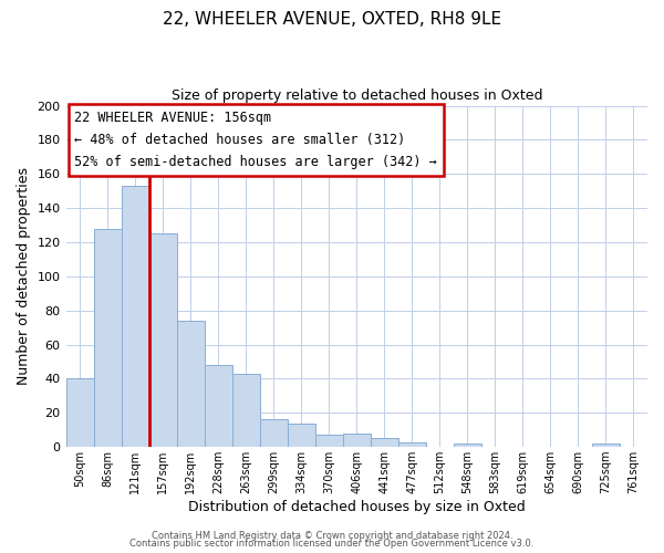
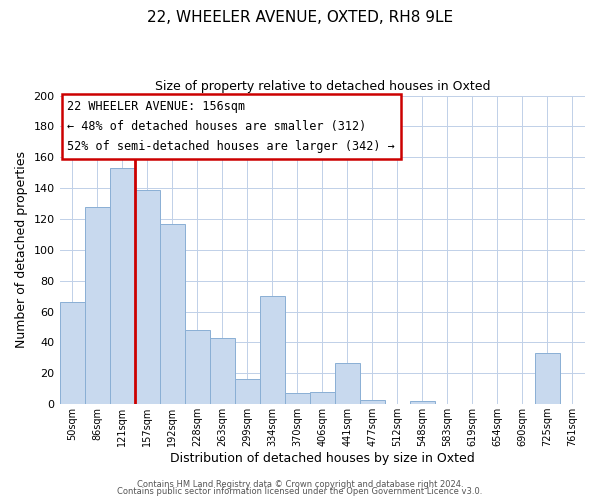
50sqm: 40 -> 66
157sqm: 125 -> 139
192sqm: 74 -> 117
334sqm: 14 -> 70
441sqm: 5 -> 27
725sqm: 2 -> 33
